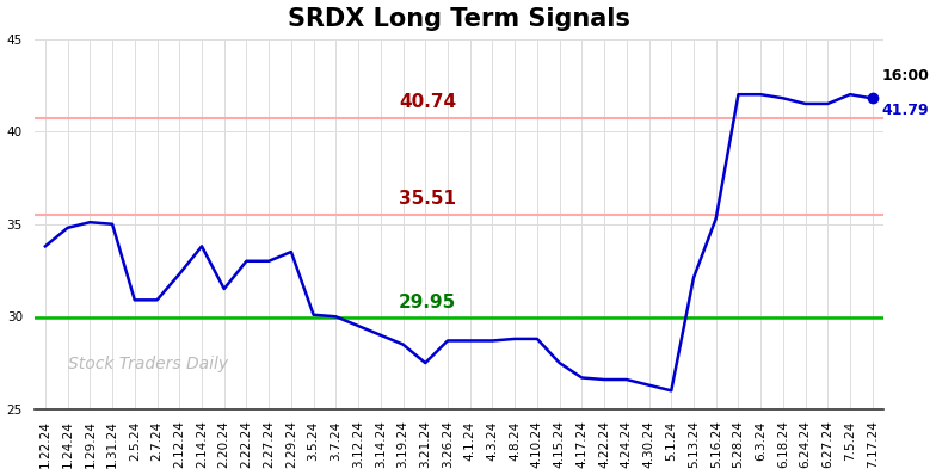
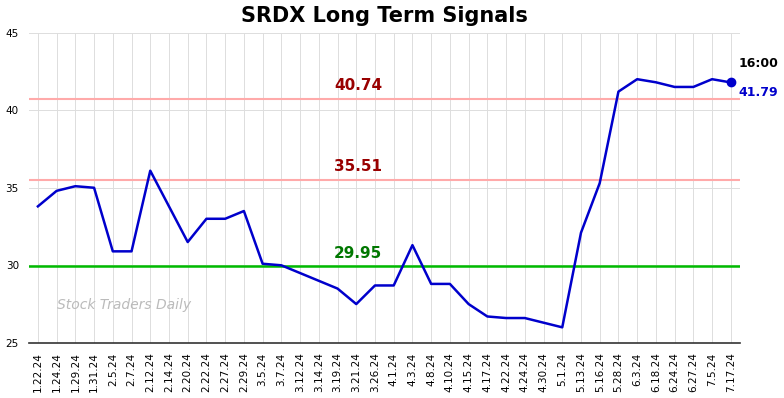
2.12.24: 32.3 -> 36.1
4.3.24: 28.7 -> 31.3
5.28.24: 42.0 -> 41.2
